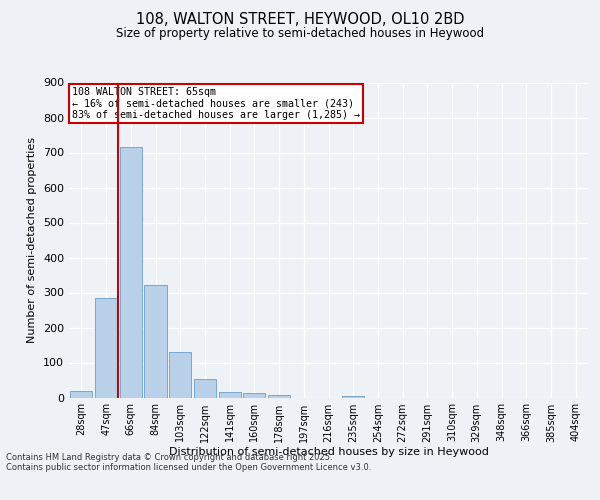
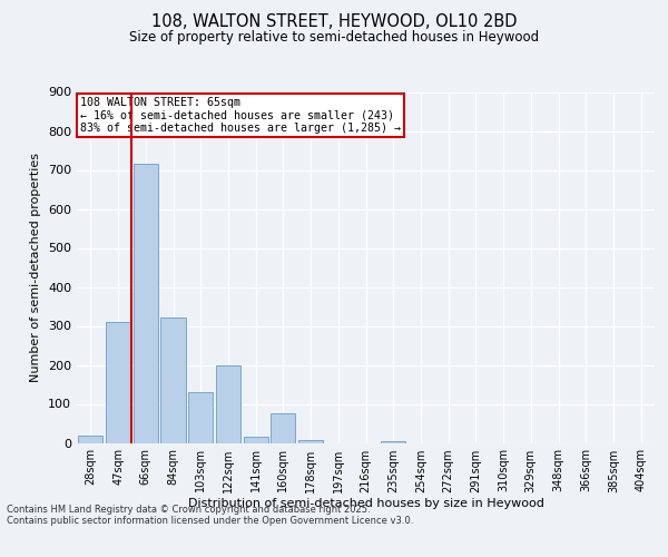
47sqm: 283 -> 310
122sqm: 52 -> 200
160sqm: 12 -> 75
